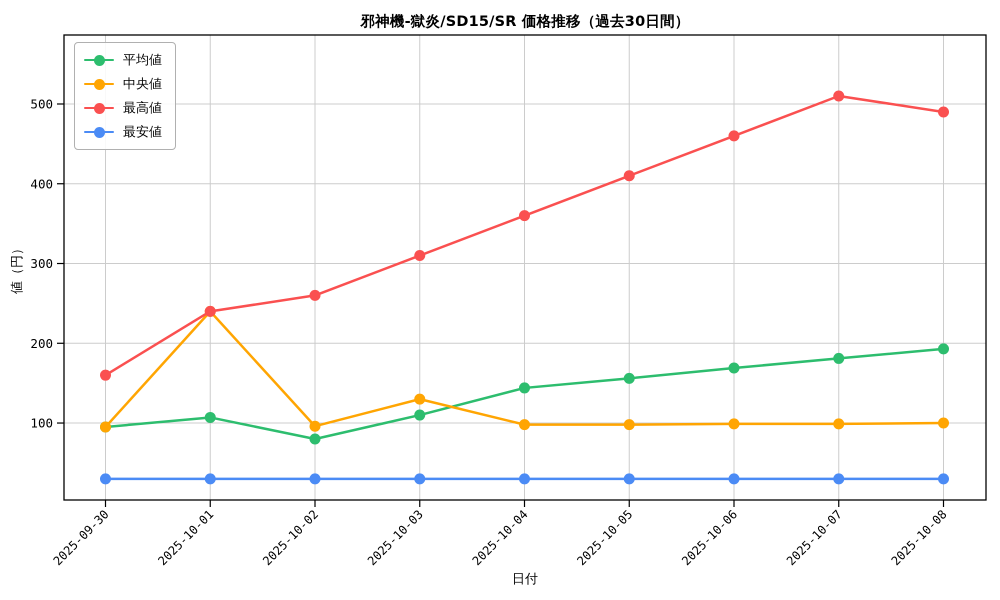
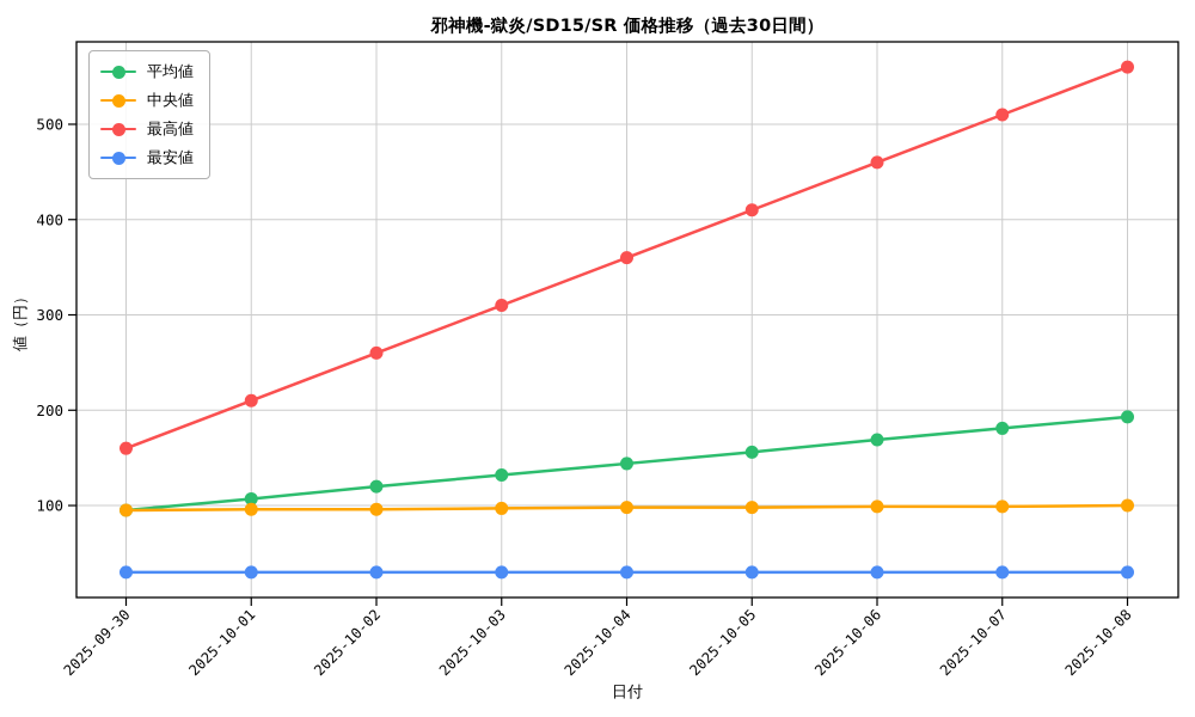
中央値/2025-10-01: 240 -> 100
最高値/2025-10-01: 240 -> 210
平均値/2025-10-02: 80 -> 120
平均値/2025-10-03: 110 -> 130
中央値/2025-10-03: 130 -> 100
最高値/2025-10-08: 490 -> 560
